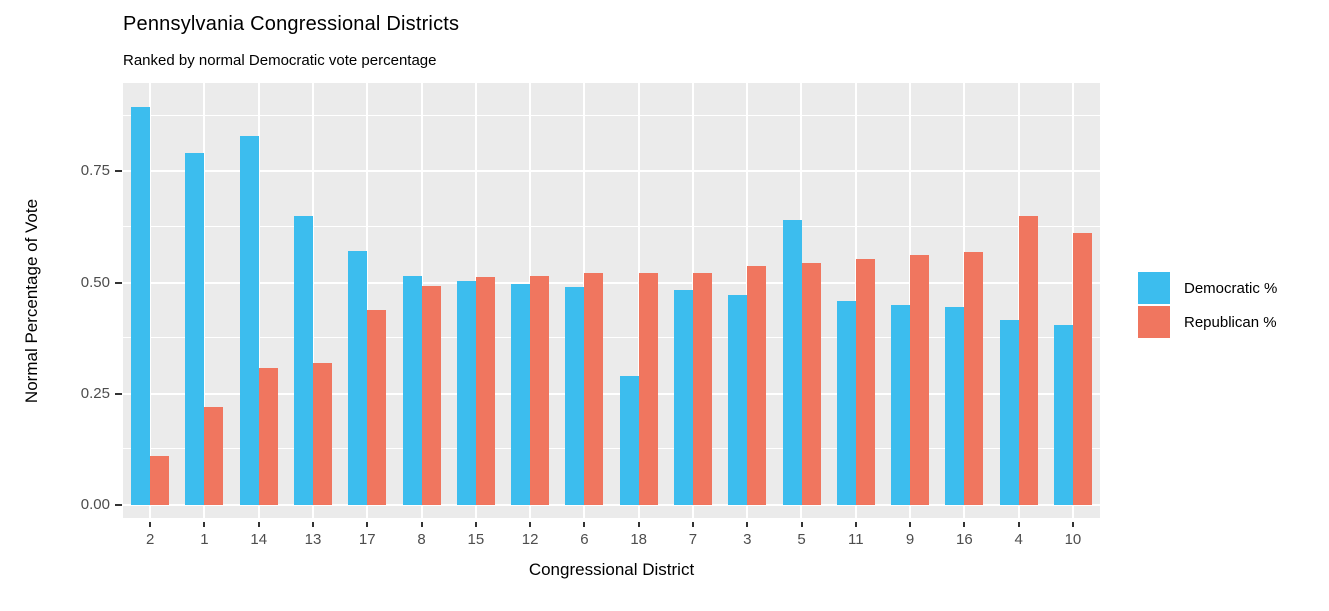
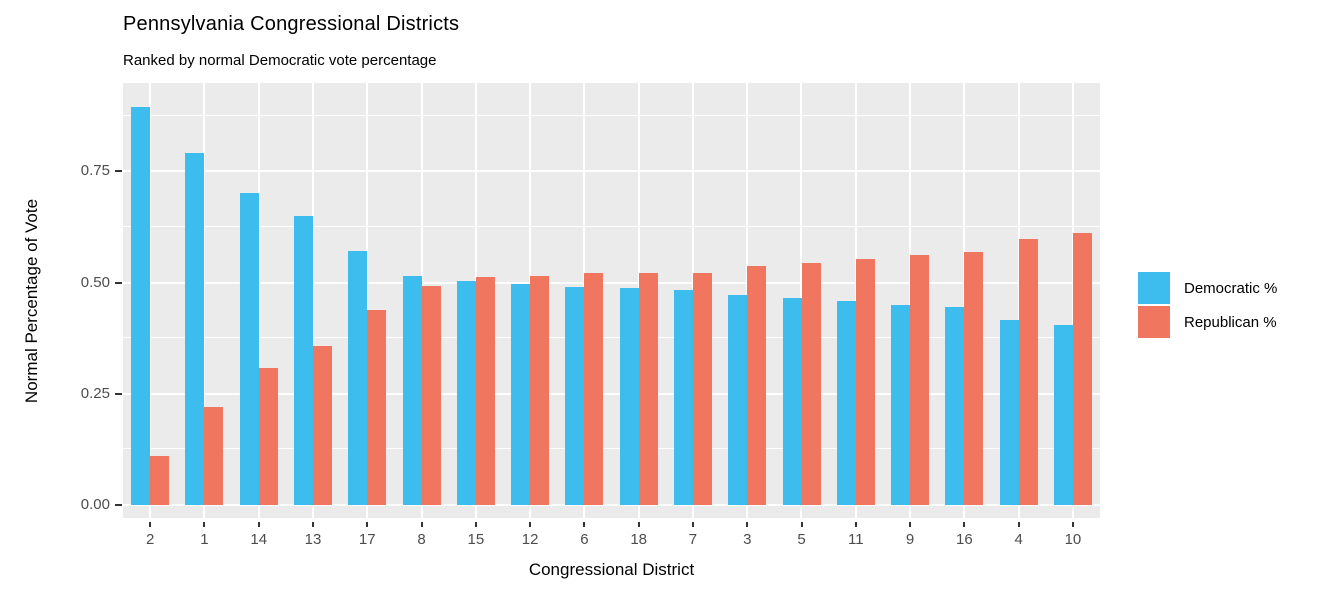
Democratic %/14: 0.83 -> 0.70
Republican %/13: 0.32 -> 0.36
Democratic %/18: 0.29 -> 0.49
Democratic %/5: 0.64 -> 0.47
Republican %/4: 0.65 -> 0.60
